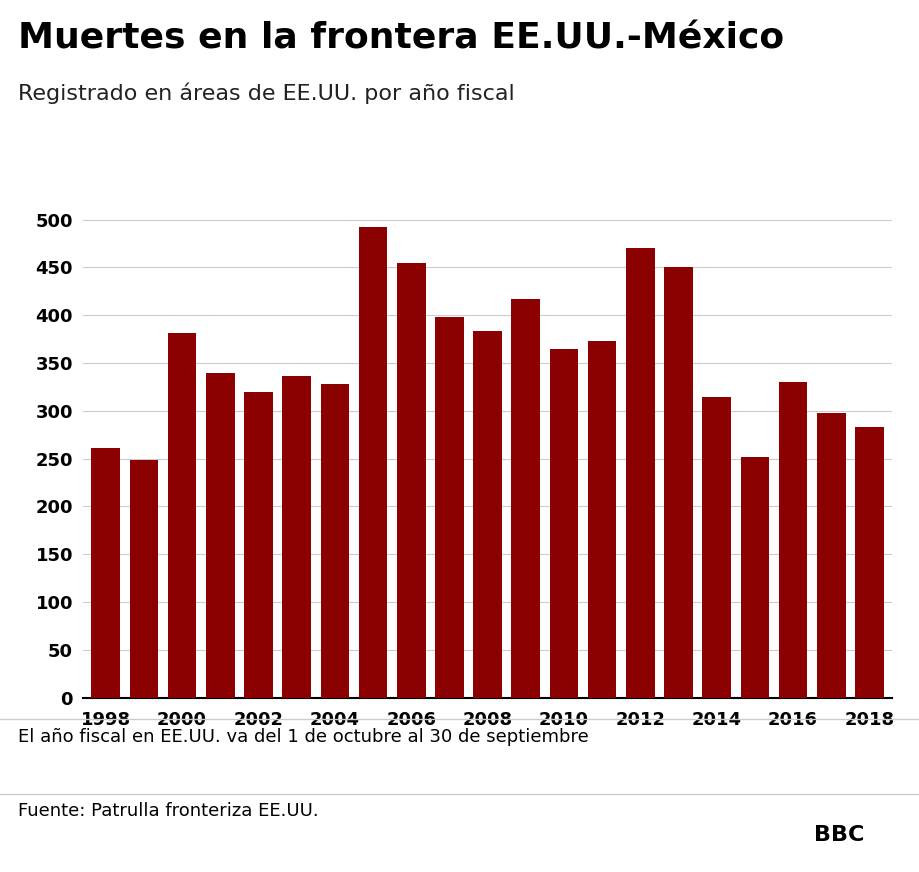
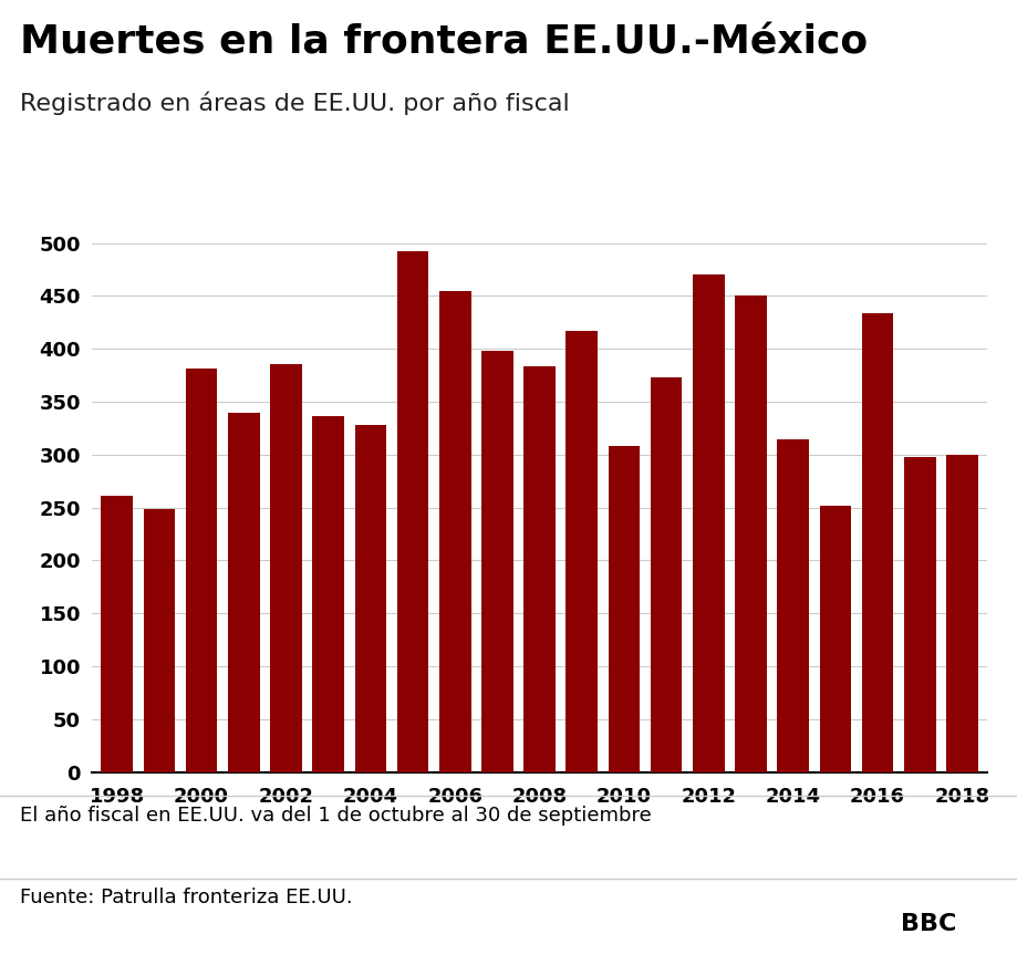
2002: 320 -> 386
2010: 365 -> 308
2016: 330 -> 434
2018: 283 -> 300
